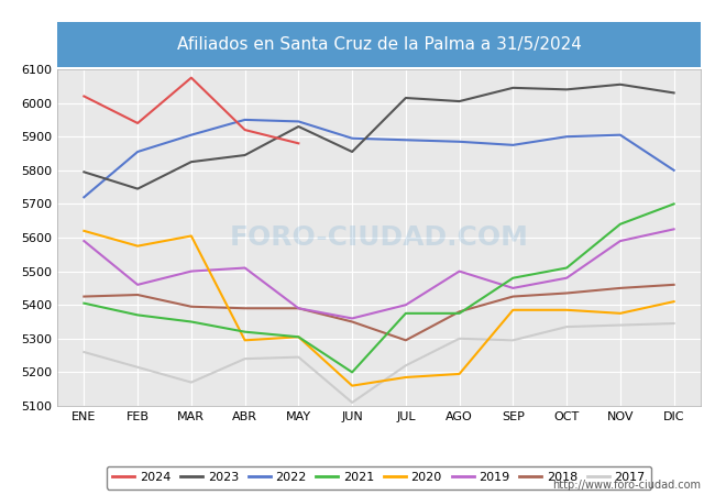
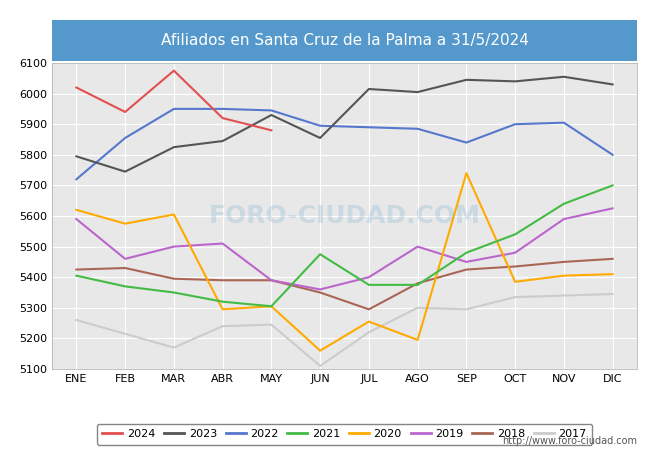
2022/MAR: 5905 -> 5950
2021/JUN: 5200 -> 5475
2020/JUL: 5185 -> 5255
2022/SEP: 5875 -> 5840
2020/SEP: 5385 -> 5740
2021/OCT: 5510 -> 5540
2020/NOV: 5375 -> 5405
